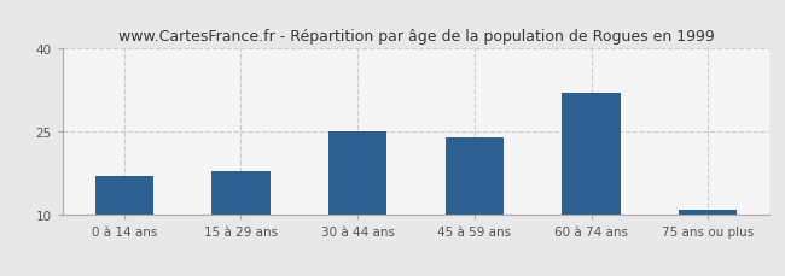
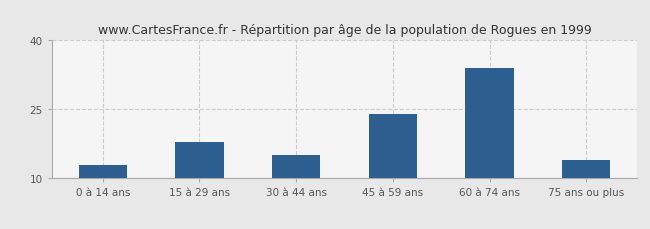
0 à 14 ans: 17 -> 13
30 à 44 ans: 25 -> 15
60 à 74 ans: 32 -> 34
75 ans ou plus: 11 -> 14
